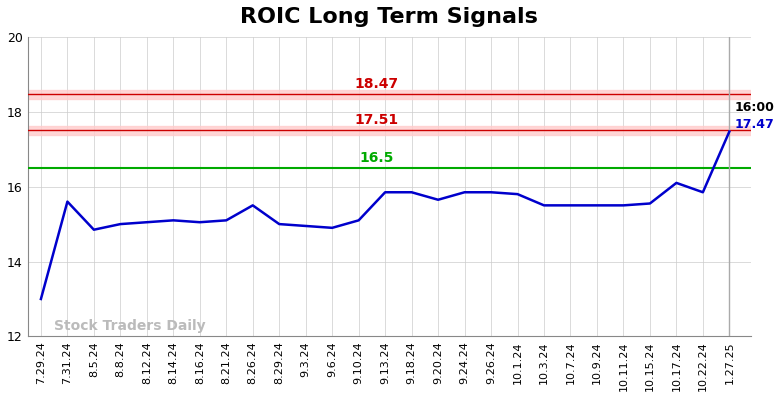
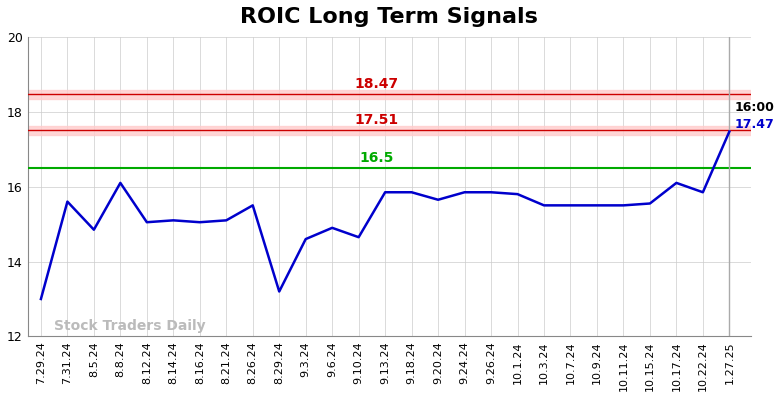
8.8.24: 15.00 -> 16.10
8.29.24: 15.00 -> 13.20
9.3.24: 14.95 -> 14.60
9.10.24: 15.10 -> 14.65
